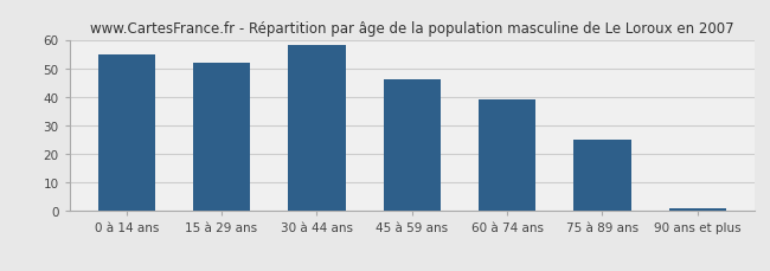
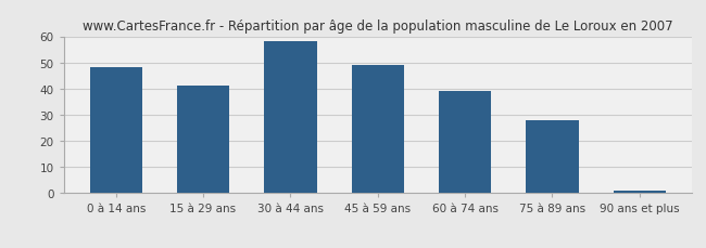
0 à 14 ans: 55 -> 48
15 à 29 ans: 52 -> 41
45 à 59 ans: 46 -> 49
75 à 89 ans: 25 -> 28
